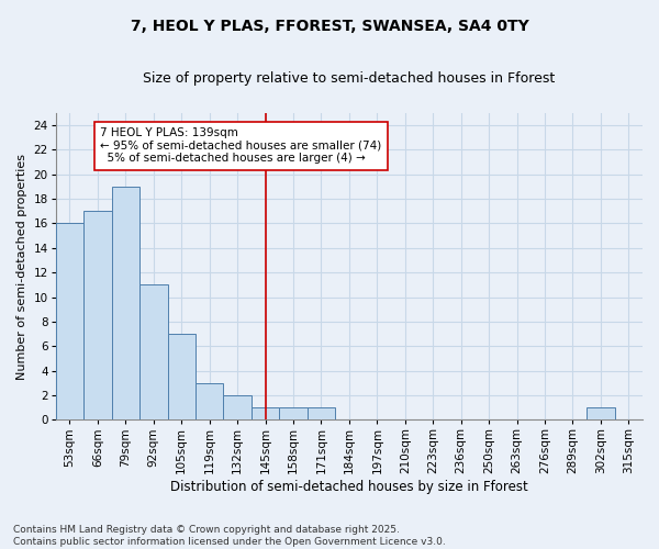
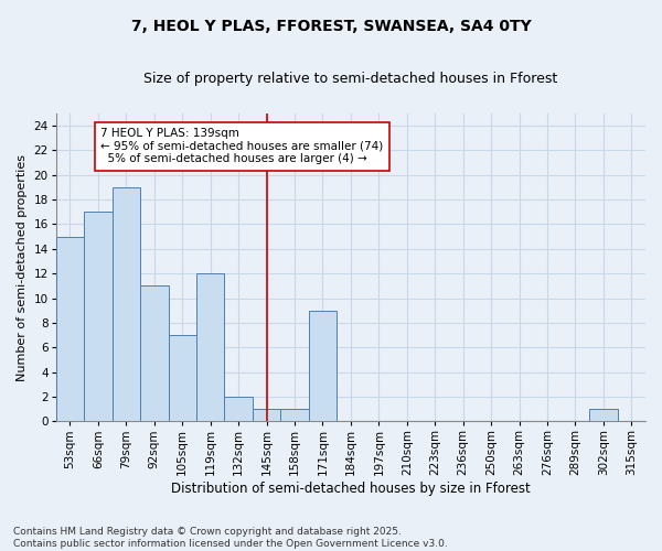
53sqm: 16 -> 15
119sqm: 3 -> 12
171sqm: 1 -> 9
